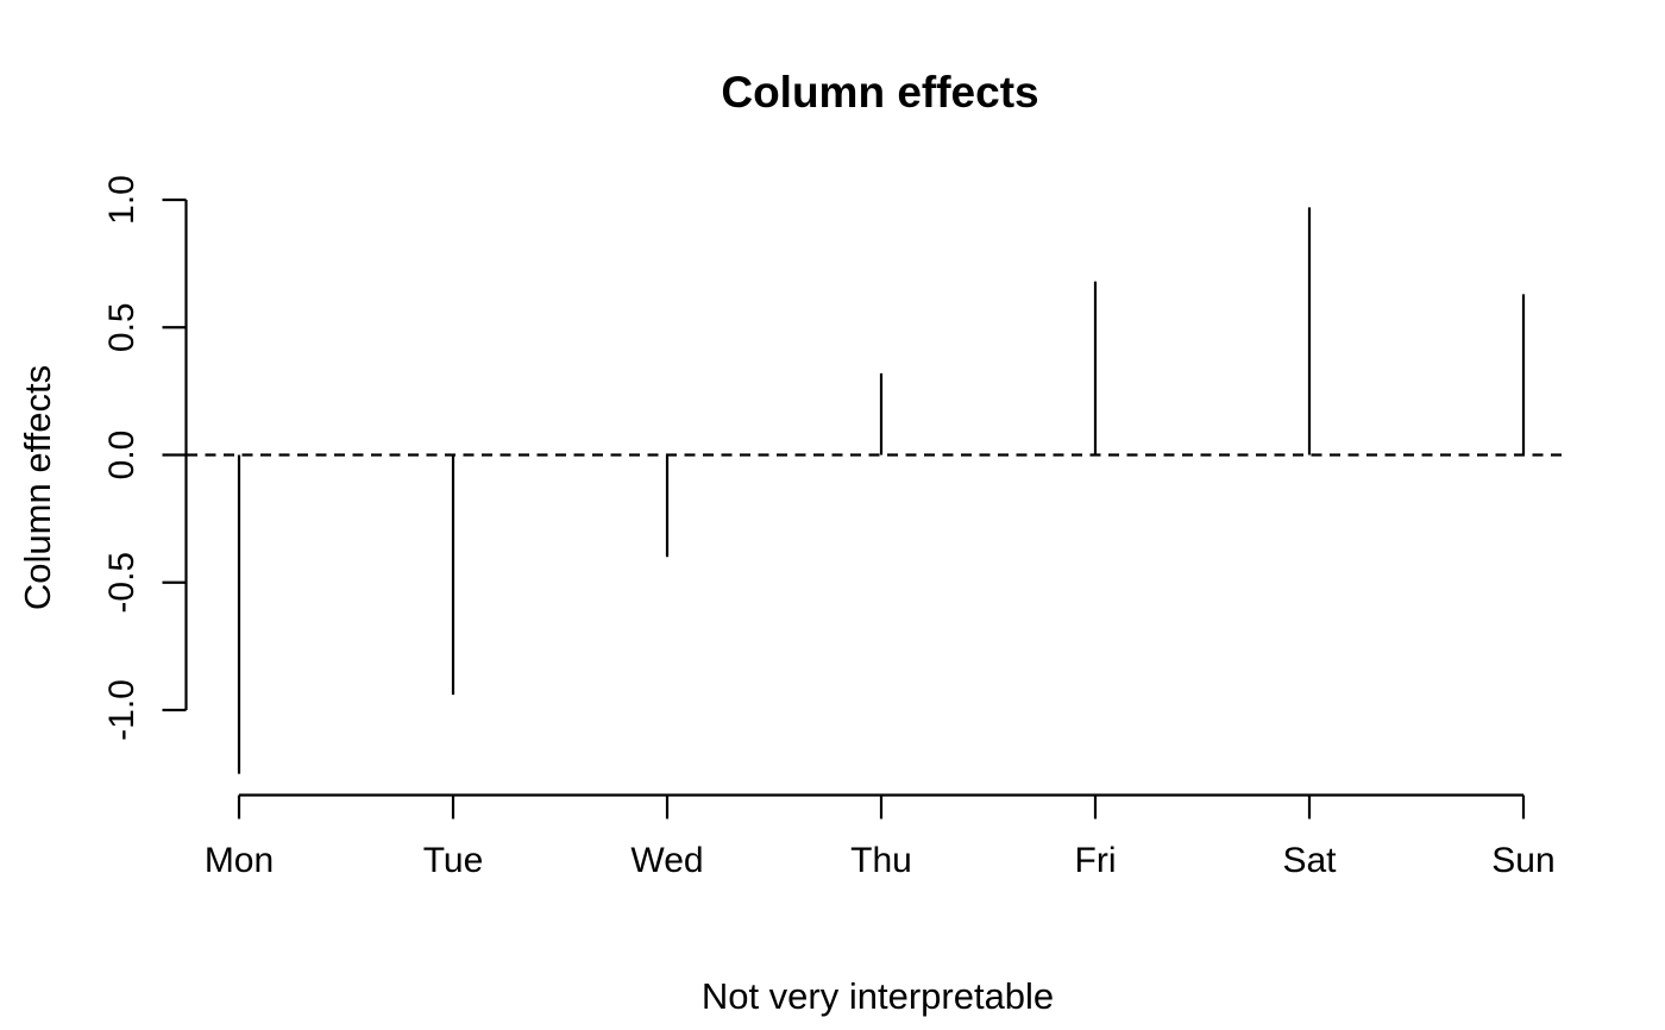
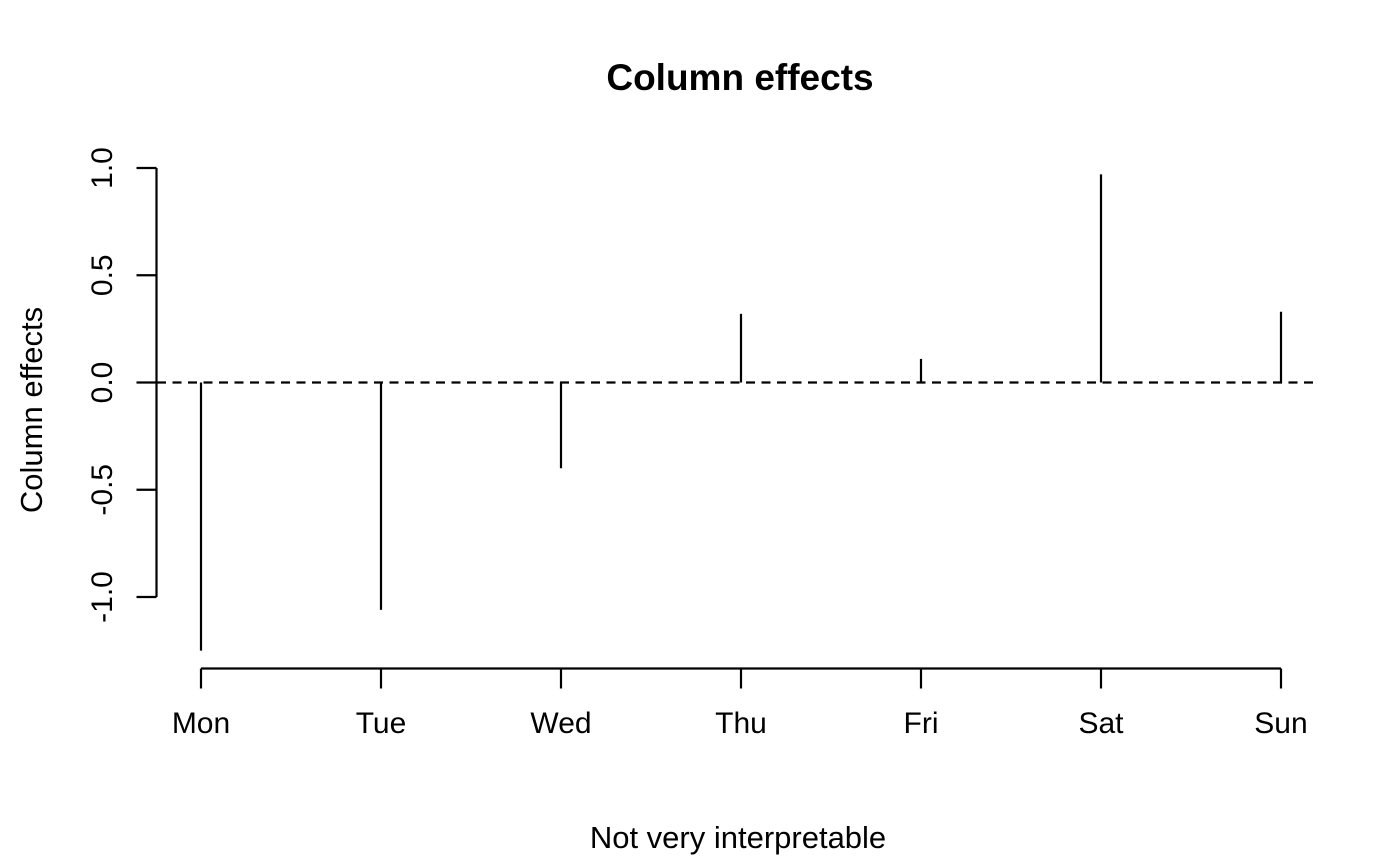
Tue: -0.94 -> -1.06
Fri: 0.68 -> 0.11
Sun: 0.63 -> 0.33
